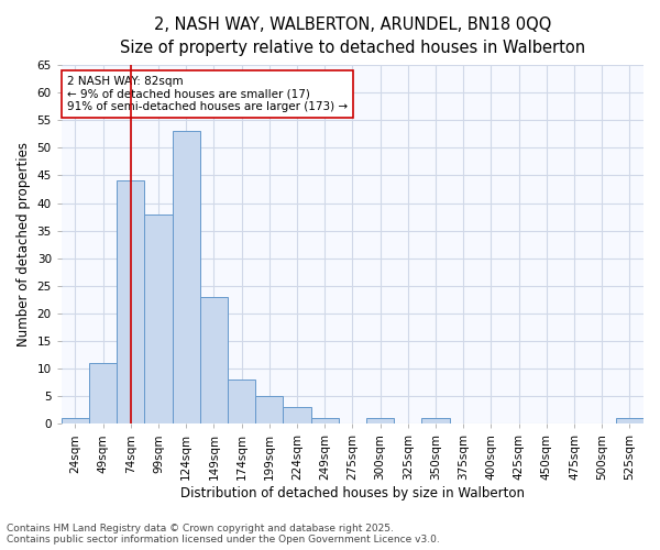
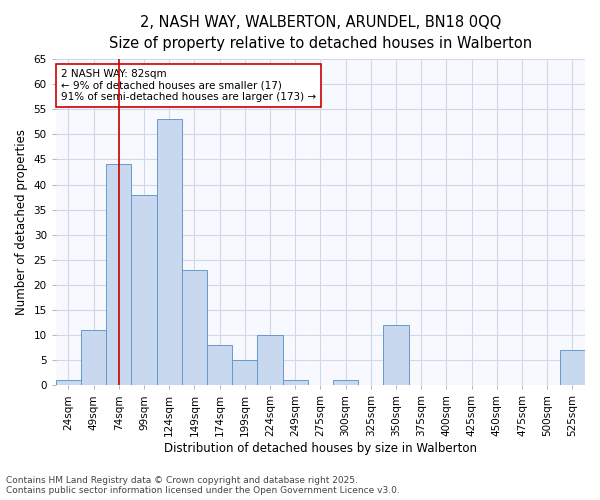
224sqm: 3 -> 10
350sqm: 1 -> 12
525sqm: 1 -> 7
